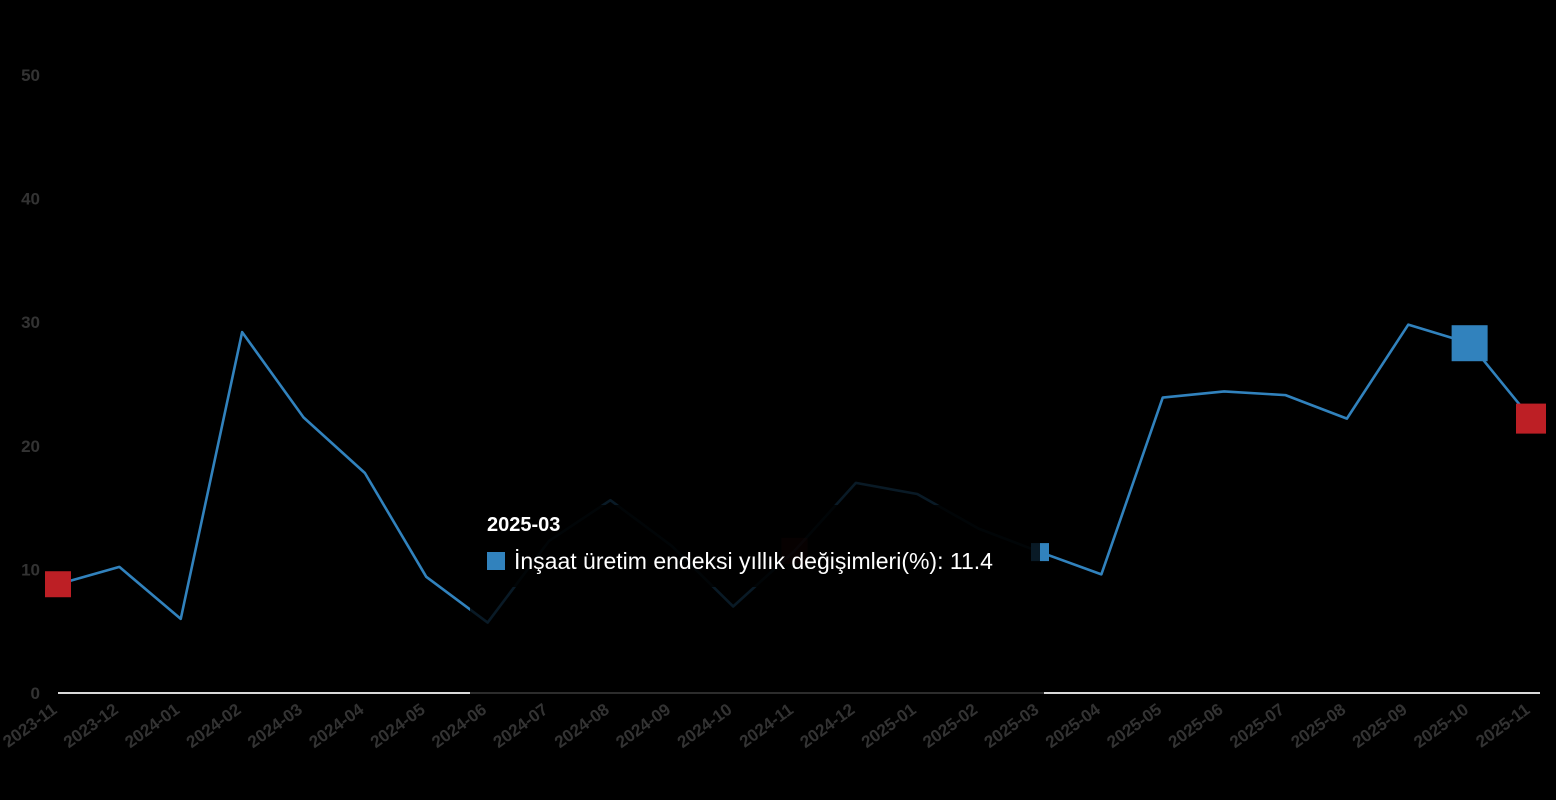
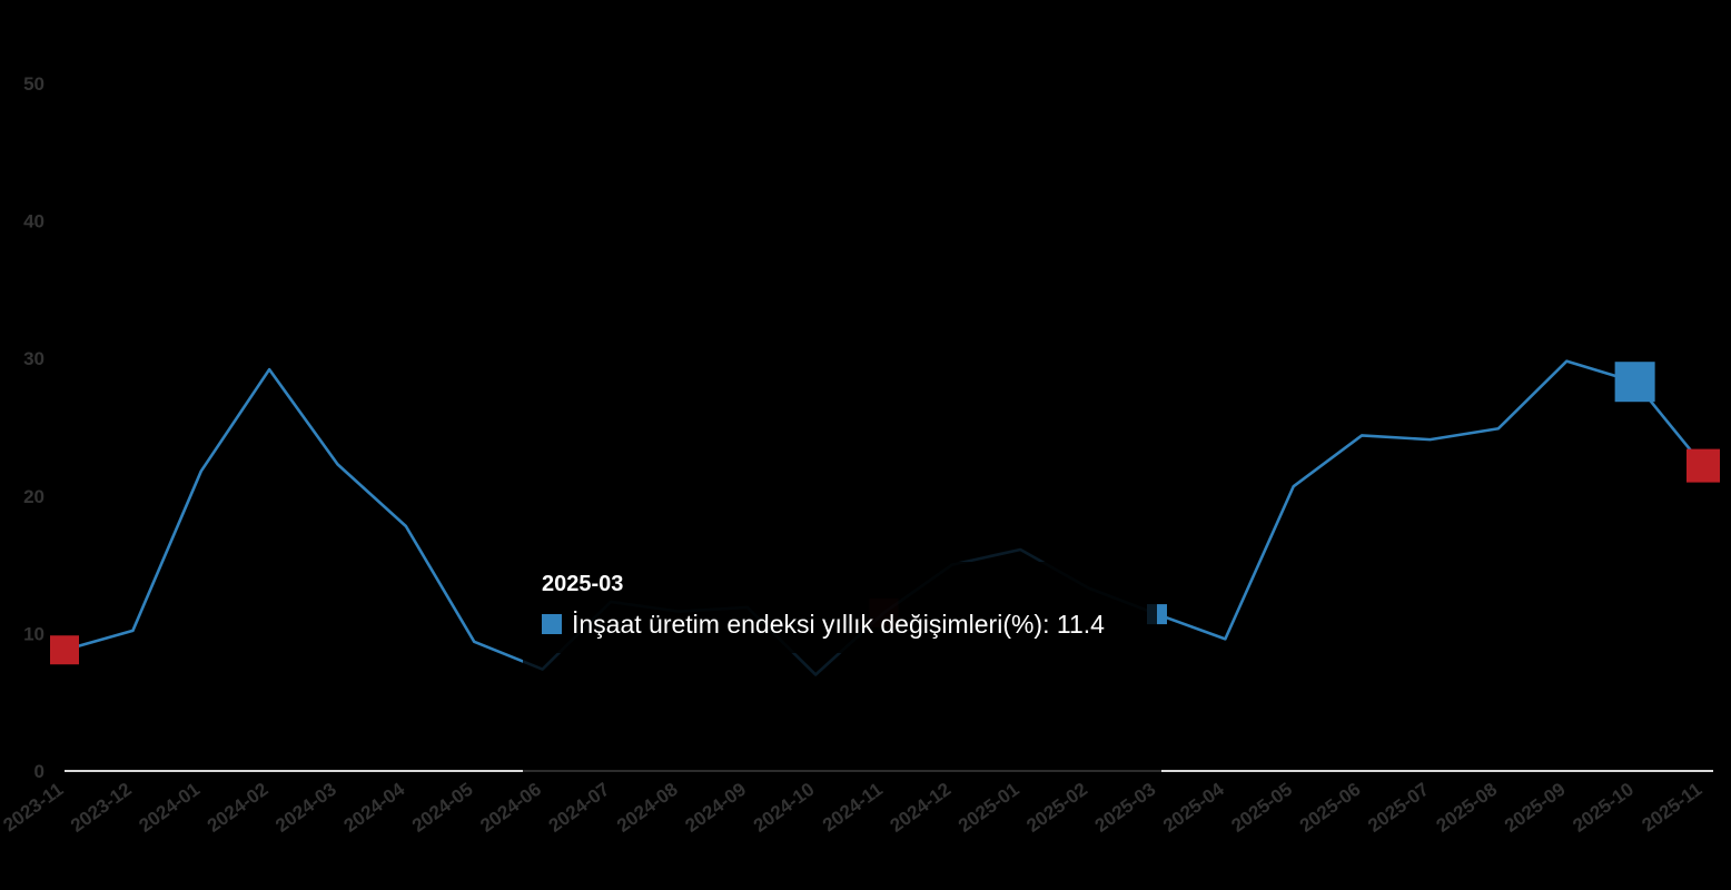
2024-01: 6.0 -> 21.8
2024-06: 5.7 -> 7.4
2024-08: 15.6 -> 11.6
2024-12: 17.0 -> 15.0
2025-05: 23.9 -> 20.7
2025-08: 22.2 -> 24.9
